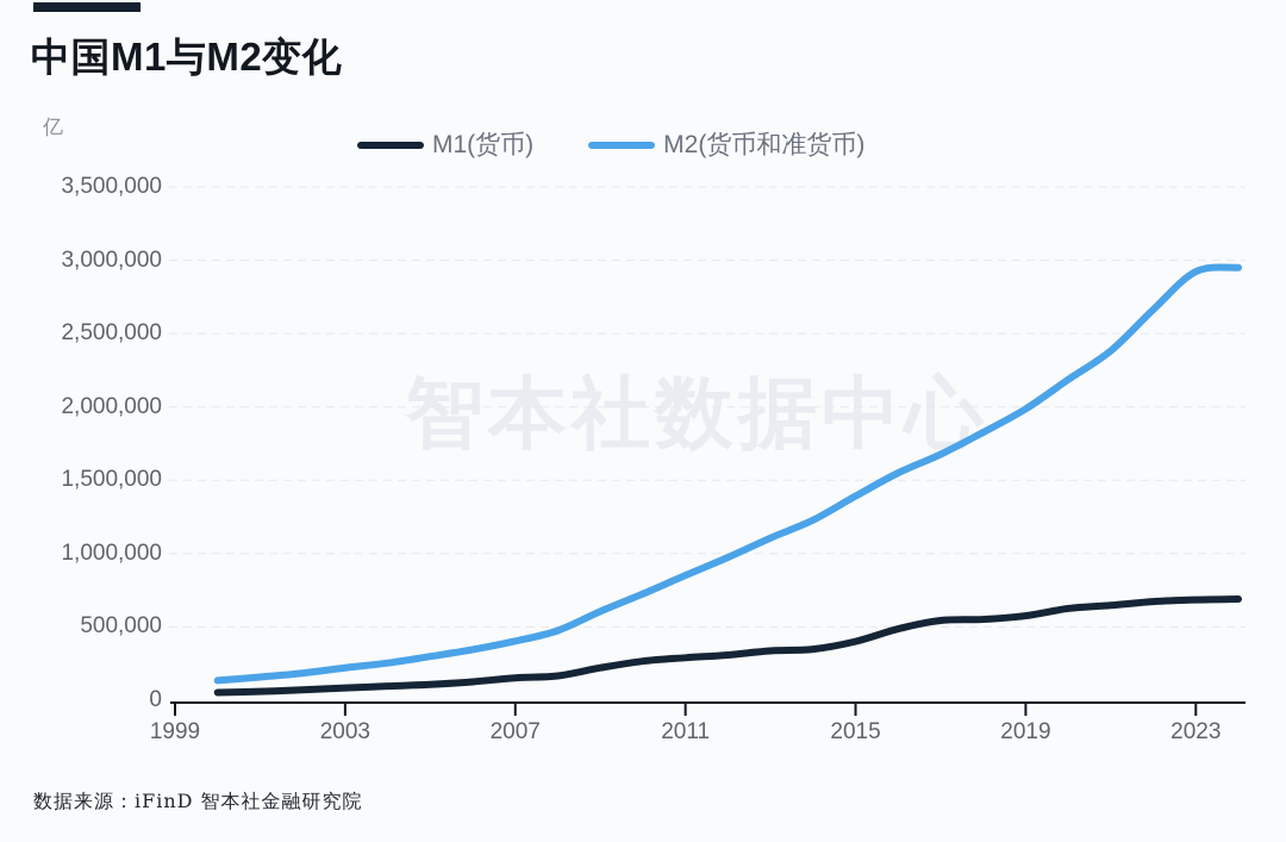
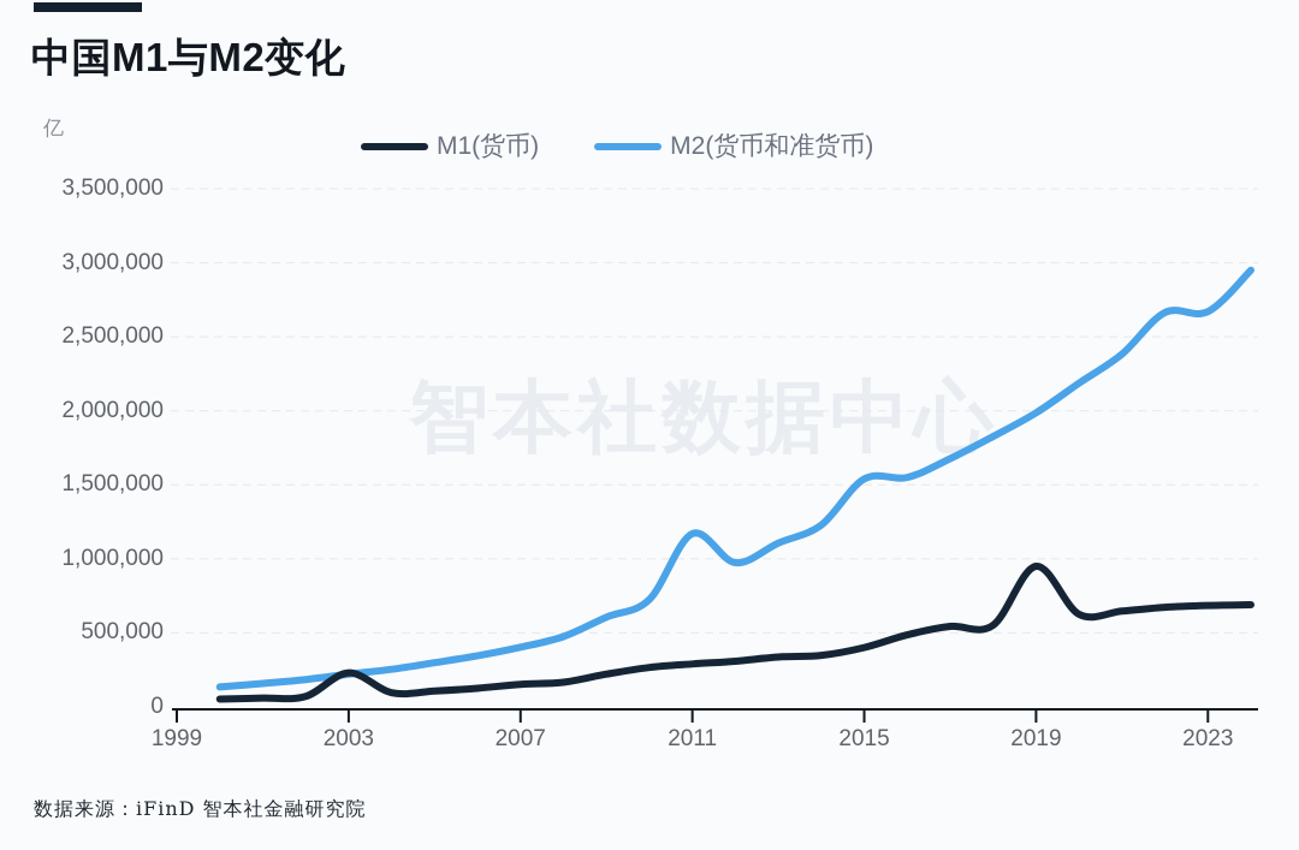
M1(货币)/2003: 80000 -> 230000
M2(货币和准货币)/2011: 850000 -> 1170000
M2(货币和准货币)/2015: 1390000 -> 1540000
M1(货币)/2019: 580000 -> 950000
M2(货币和准货币)/2023: 2920000 -> 2670000
